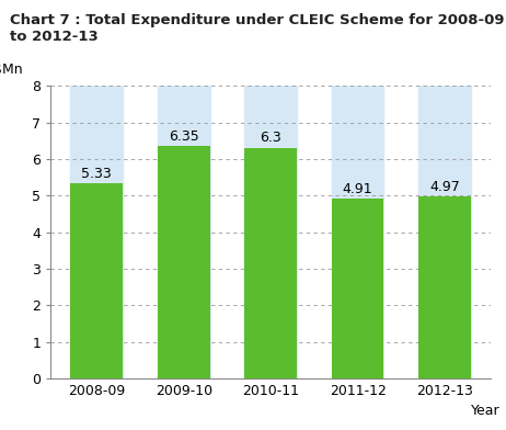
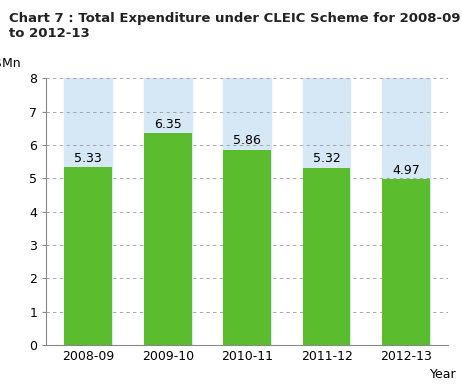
2010-11: 6.3 -> 5.86
2011-12: 4.91 -> 5.32
